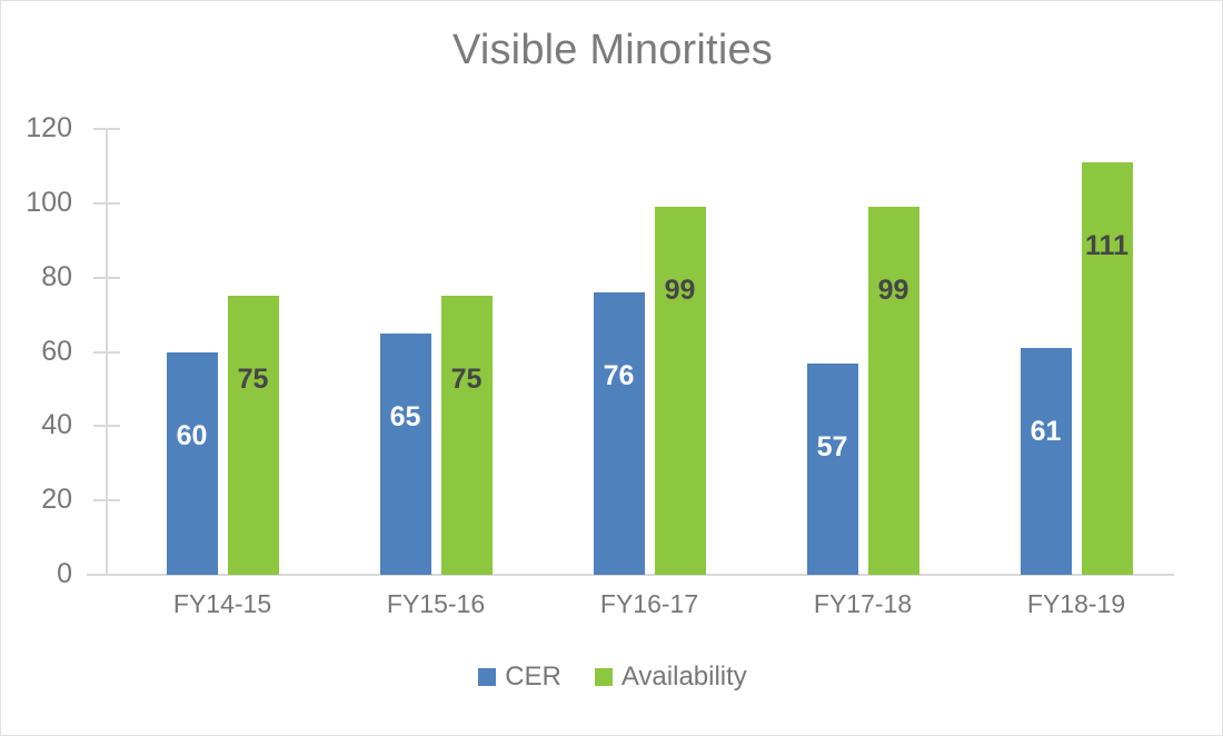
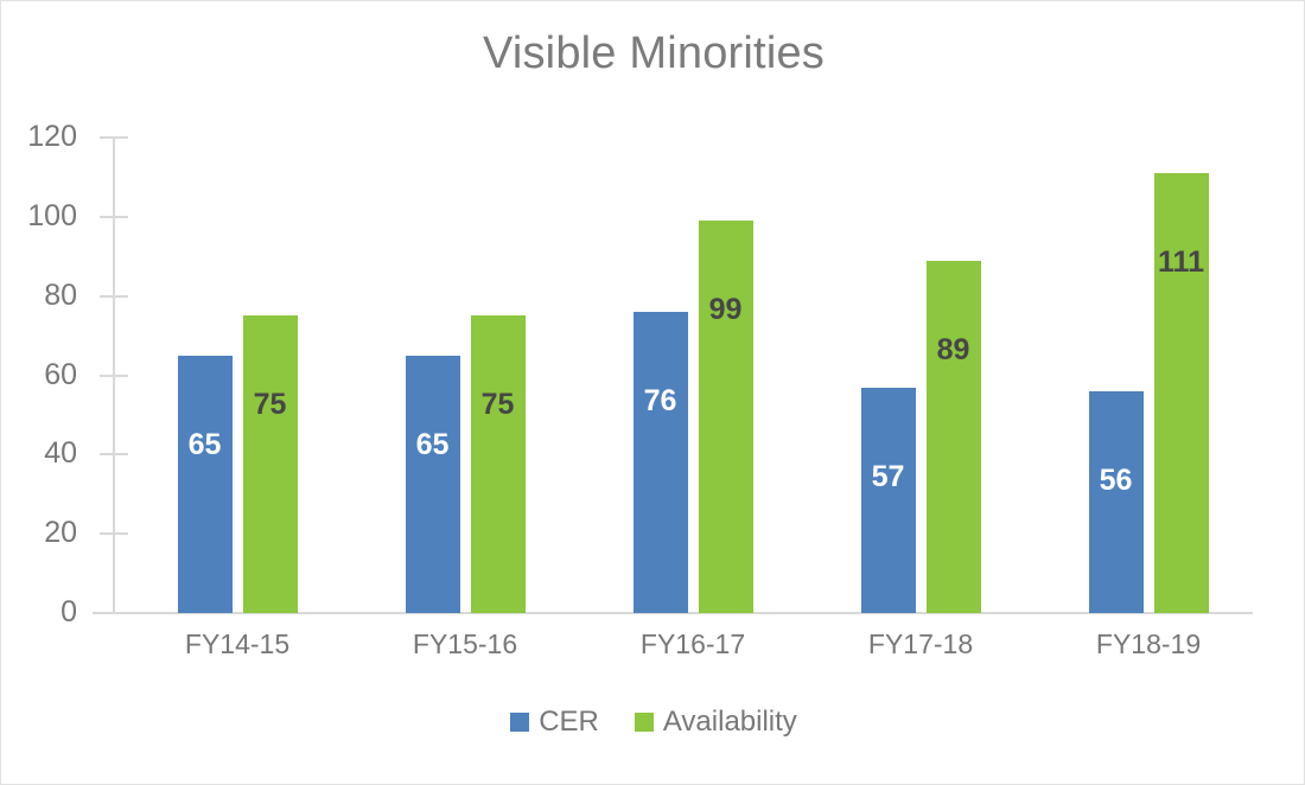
CER/FY14-15: 60 -> 65
Availability/FY17-18: 99 -> 89
CER/FY18-19: 61 -> 56
